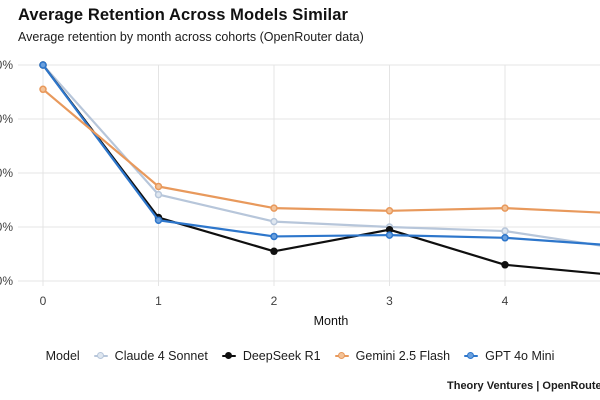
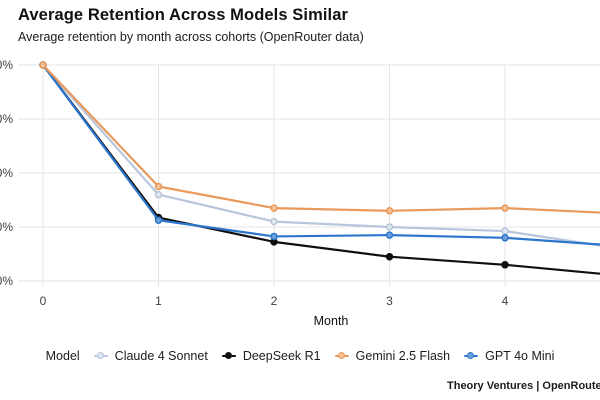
Gemini 2.5 Flash/0: 91% -> 100%
DeepSeek R1/2: 31% -> 34%
DeepSeek R1/3: 39% -> 29%
